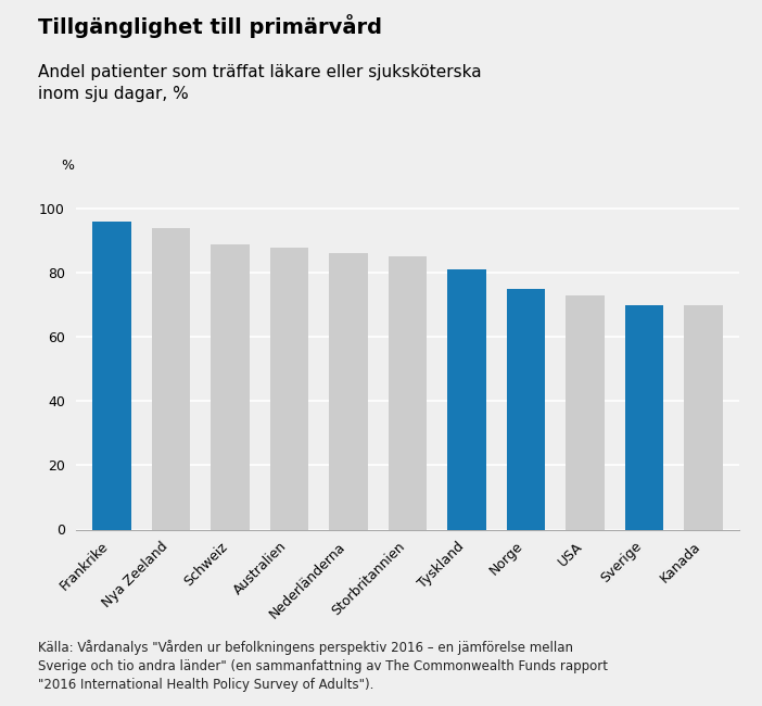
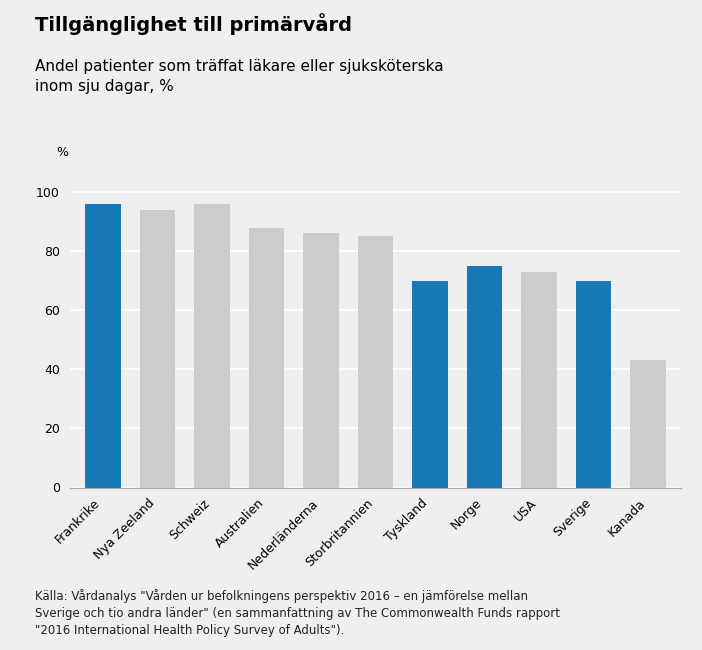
Schweiz: 89 -> 96
Tyskland: 81 -> 70
Kanada: 70 -> 43
